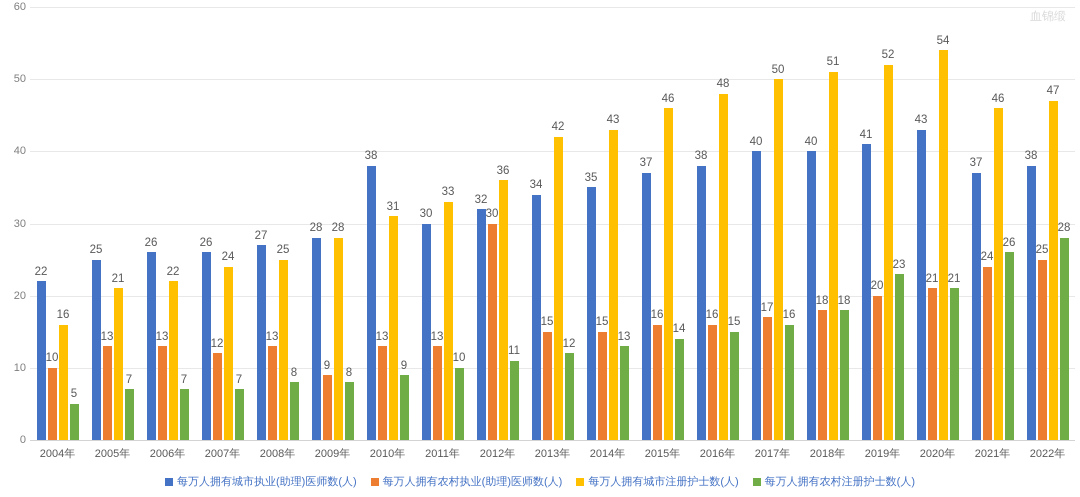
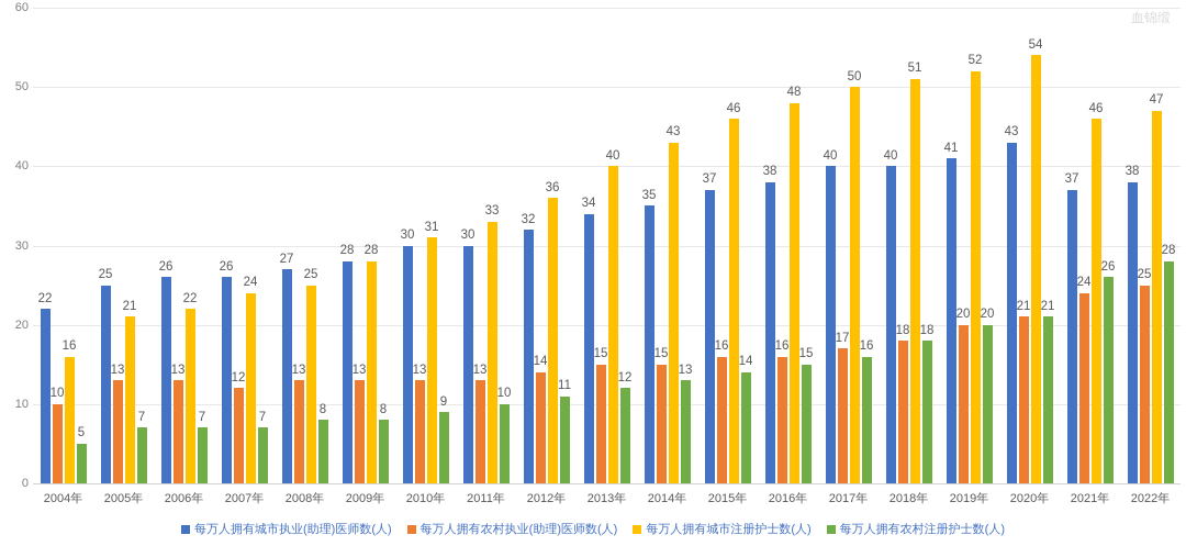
每万人拥有农村执业(助理)医师数(人)/2009年: 9 -> 13
每万人拥有城市执业(助理)医师数(人)/2010年: 38 -> 30
每万人拥有农村执业(助理)医师数(人)/2012年: 30 -> 14
每万人拥有城市注册护士数(人)/2013年: 42 -> 40
每万人拥有农村注册护士数(人)/2019年: 23 -> 20
